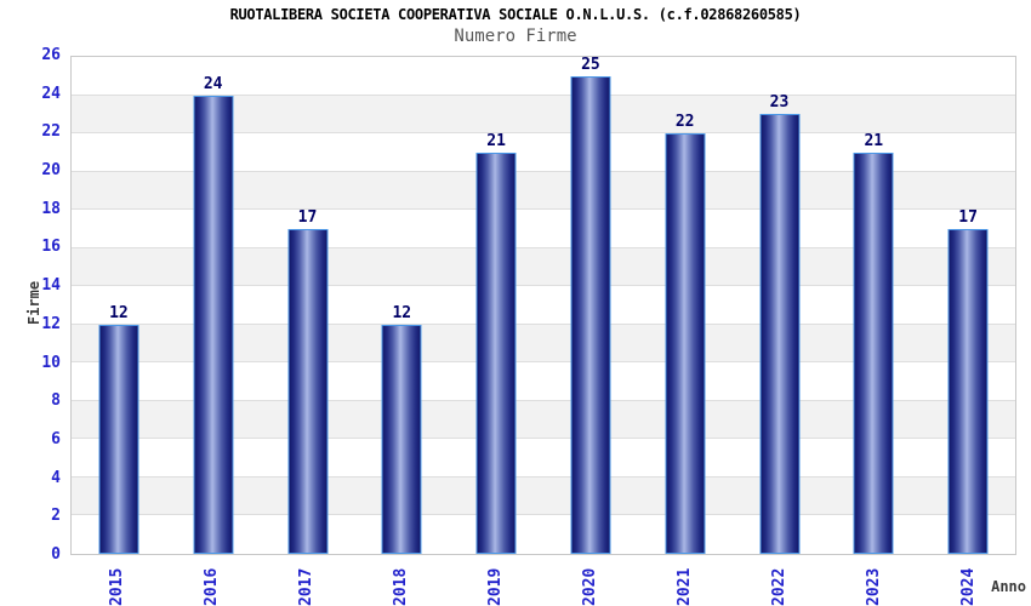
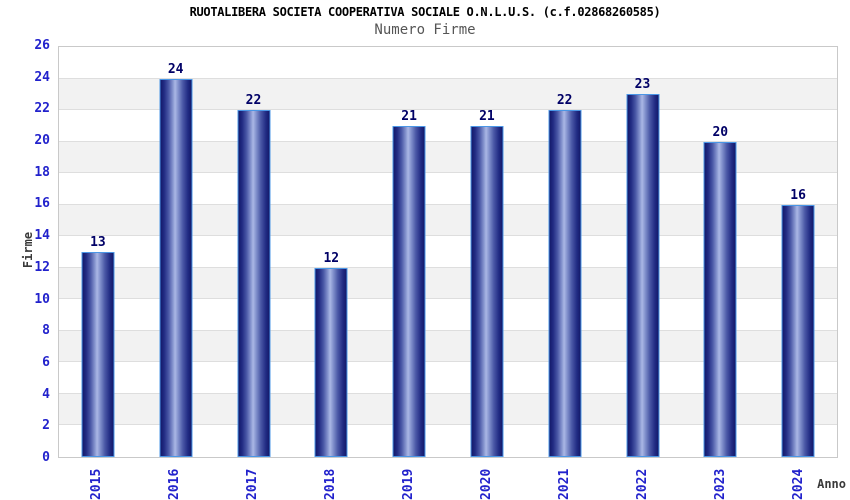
2015: 12 -> 13
2017: 17 -> 22
2020: 25 -> 21
2023: 21 -> 20
2024: 17 -> 16
